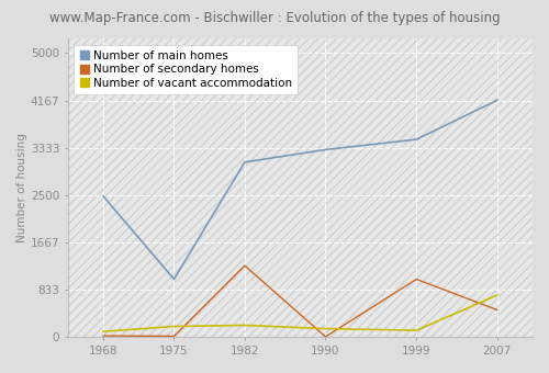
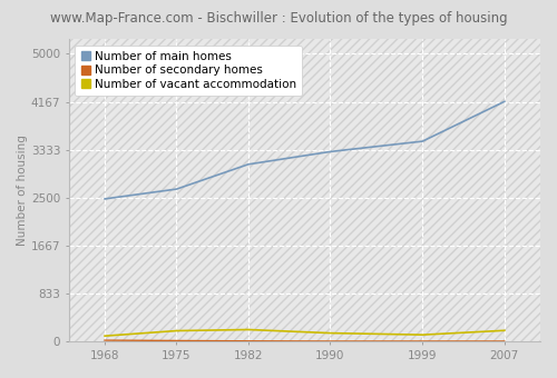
Number of main homes/1975: 1020 -> 2650
Number of secondary homes/1982: 1260 -> 10
Number of secondary homes/1999: 1020 -> 10
Number of secondary homes/2007: 480 -> 10
Number of vacant accommodation/2007: 740 -> 200
